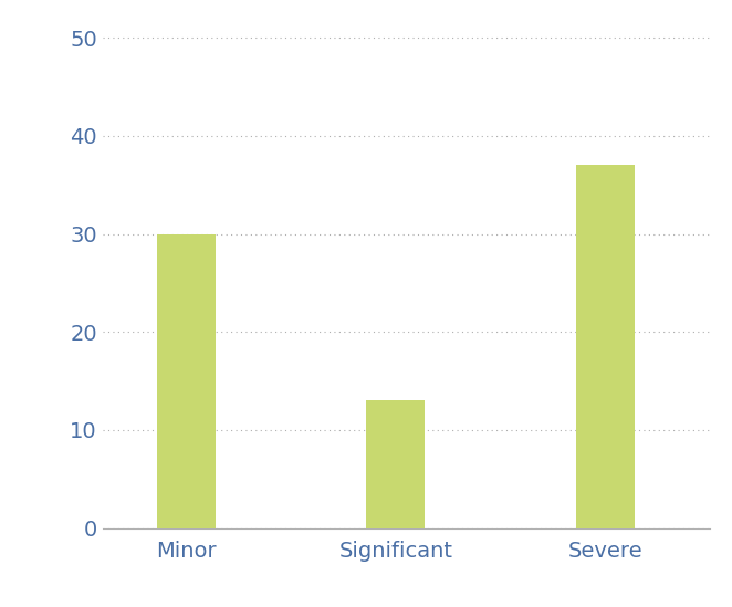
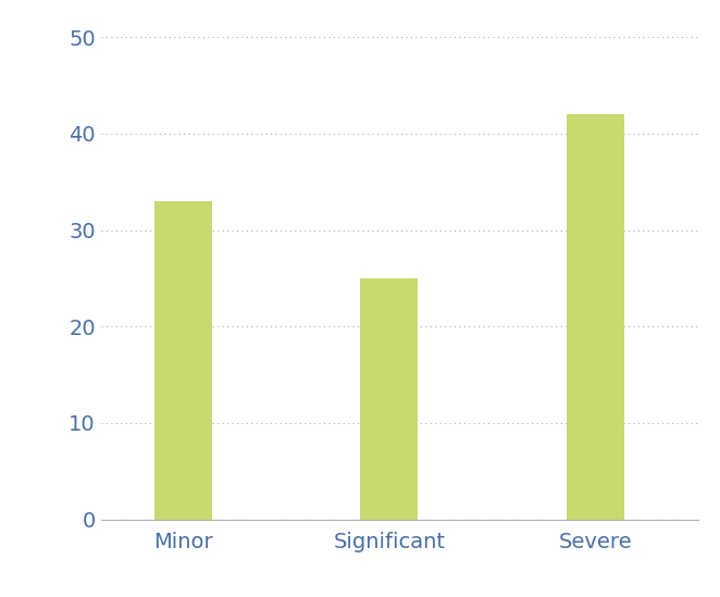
Minor: 30 -> 33
Significant: 13 -> 25
Severe: 37 -> 42
